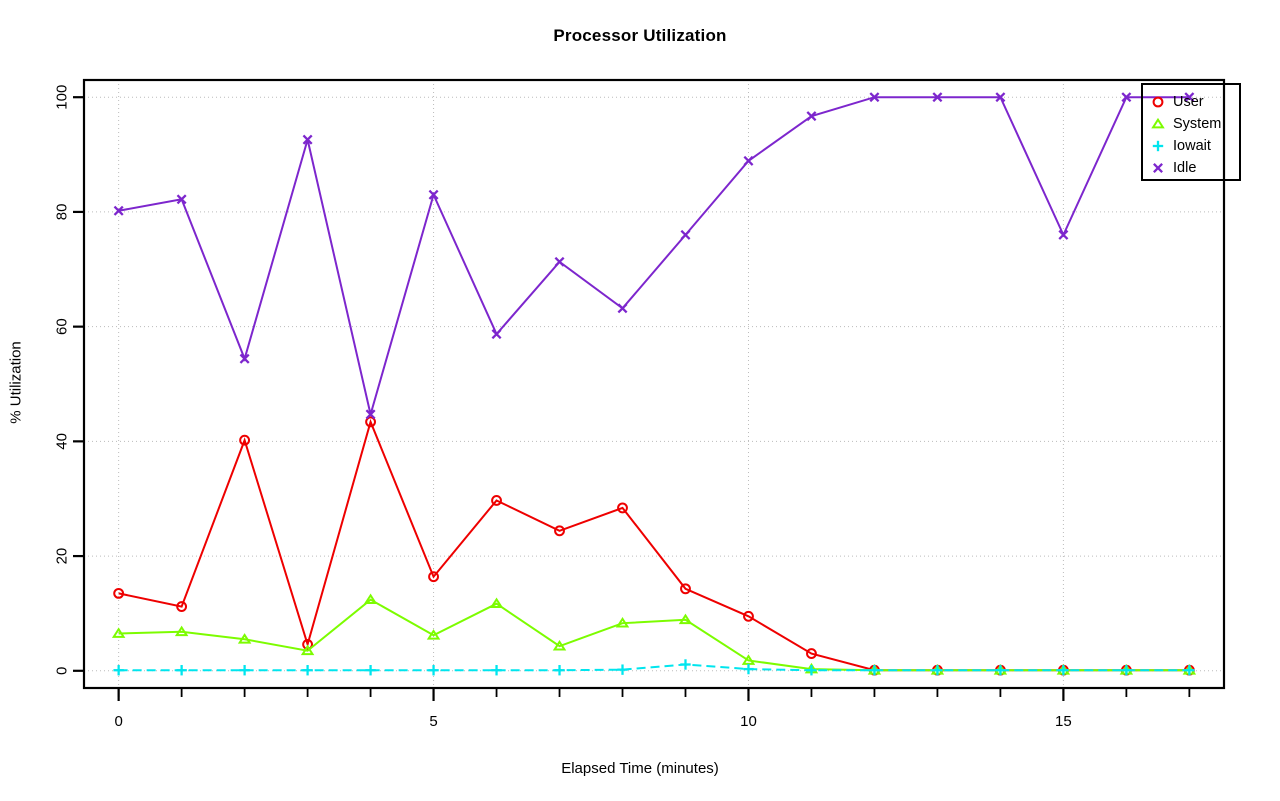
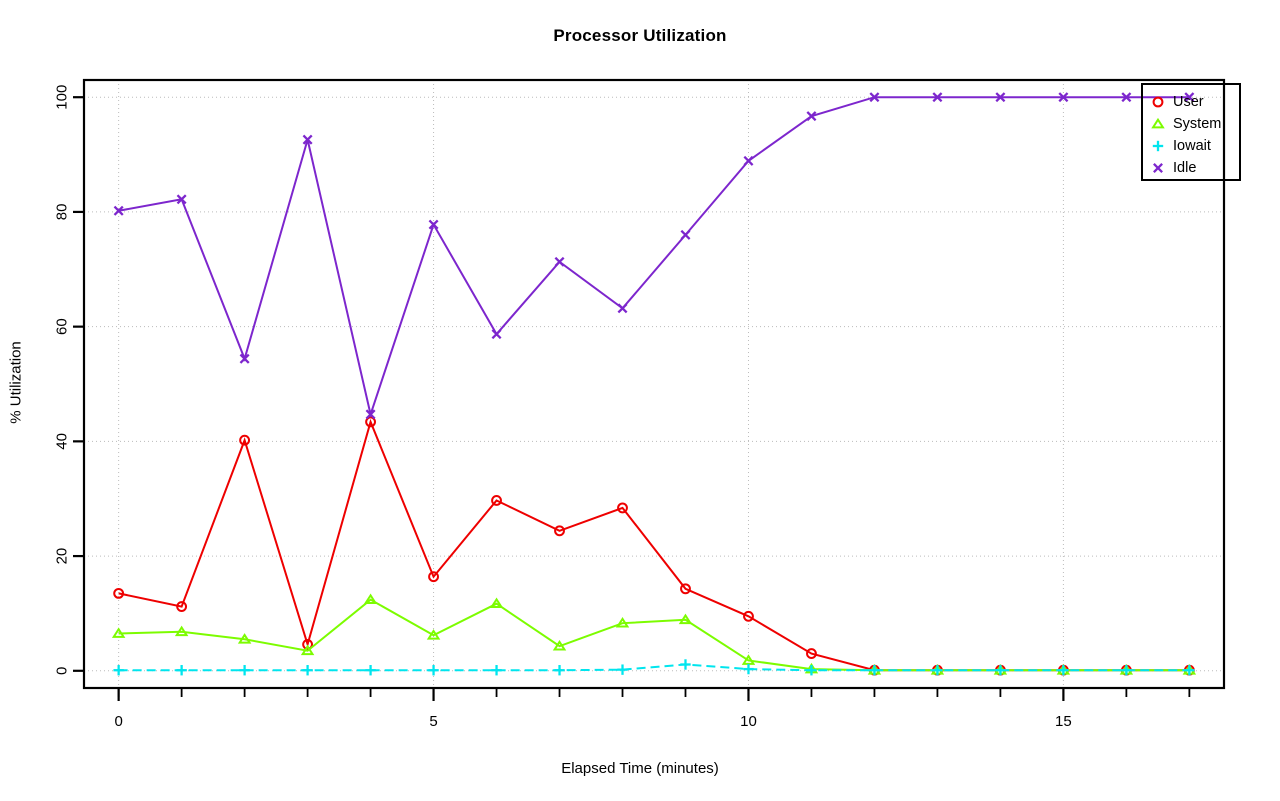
Idle/5: 83 -> 78
Idle/15: 76 -> 100
